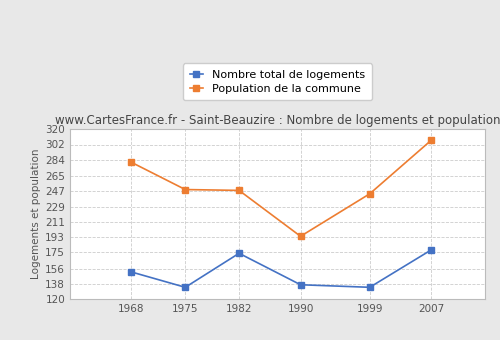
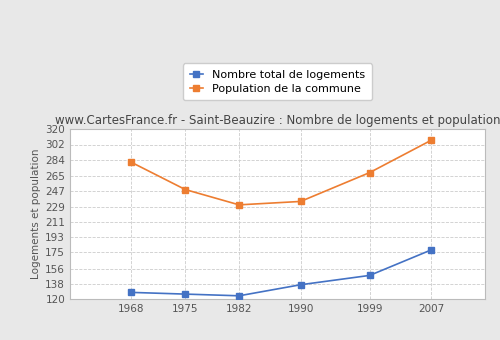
Nombre total de logements/1968: 152 -> 128
Nombre total de logements/1975: 134 -> 126
Nombre total de logements/1982: 174 -> 124
Population de la commune/1982: 248 -> 231
Population de la commune/1990: 194 -> 235
Nombre total de logements/1999: 134 -> 148
Population de la commune/1999: 244 -> 269
